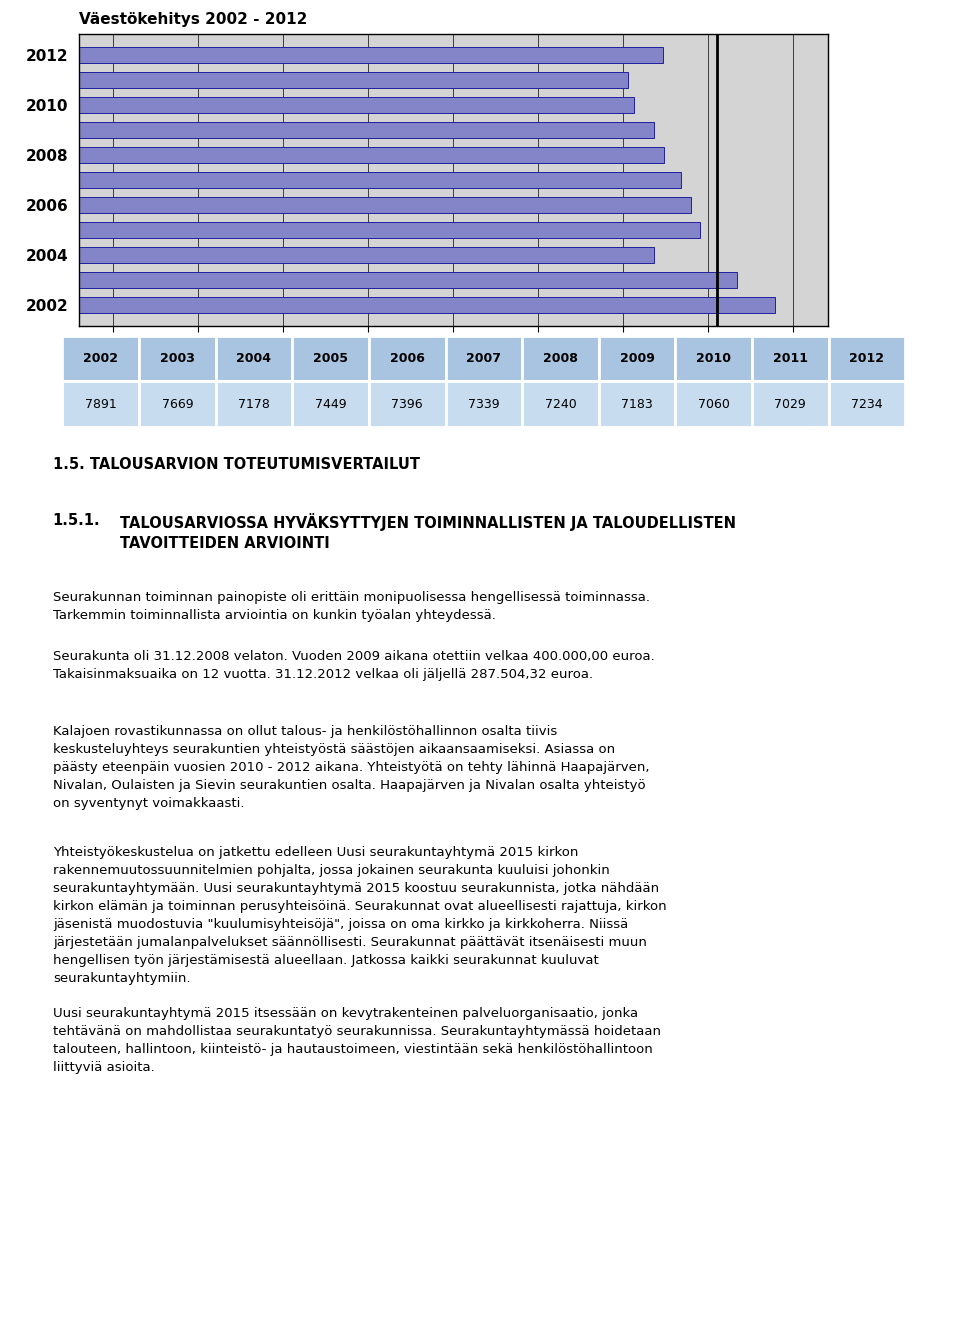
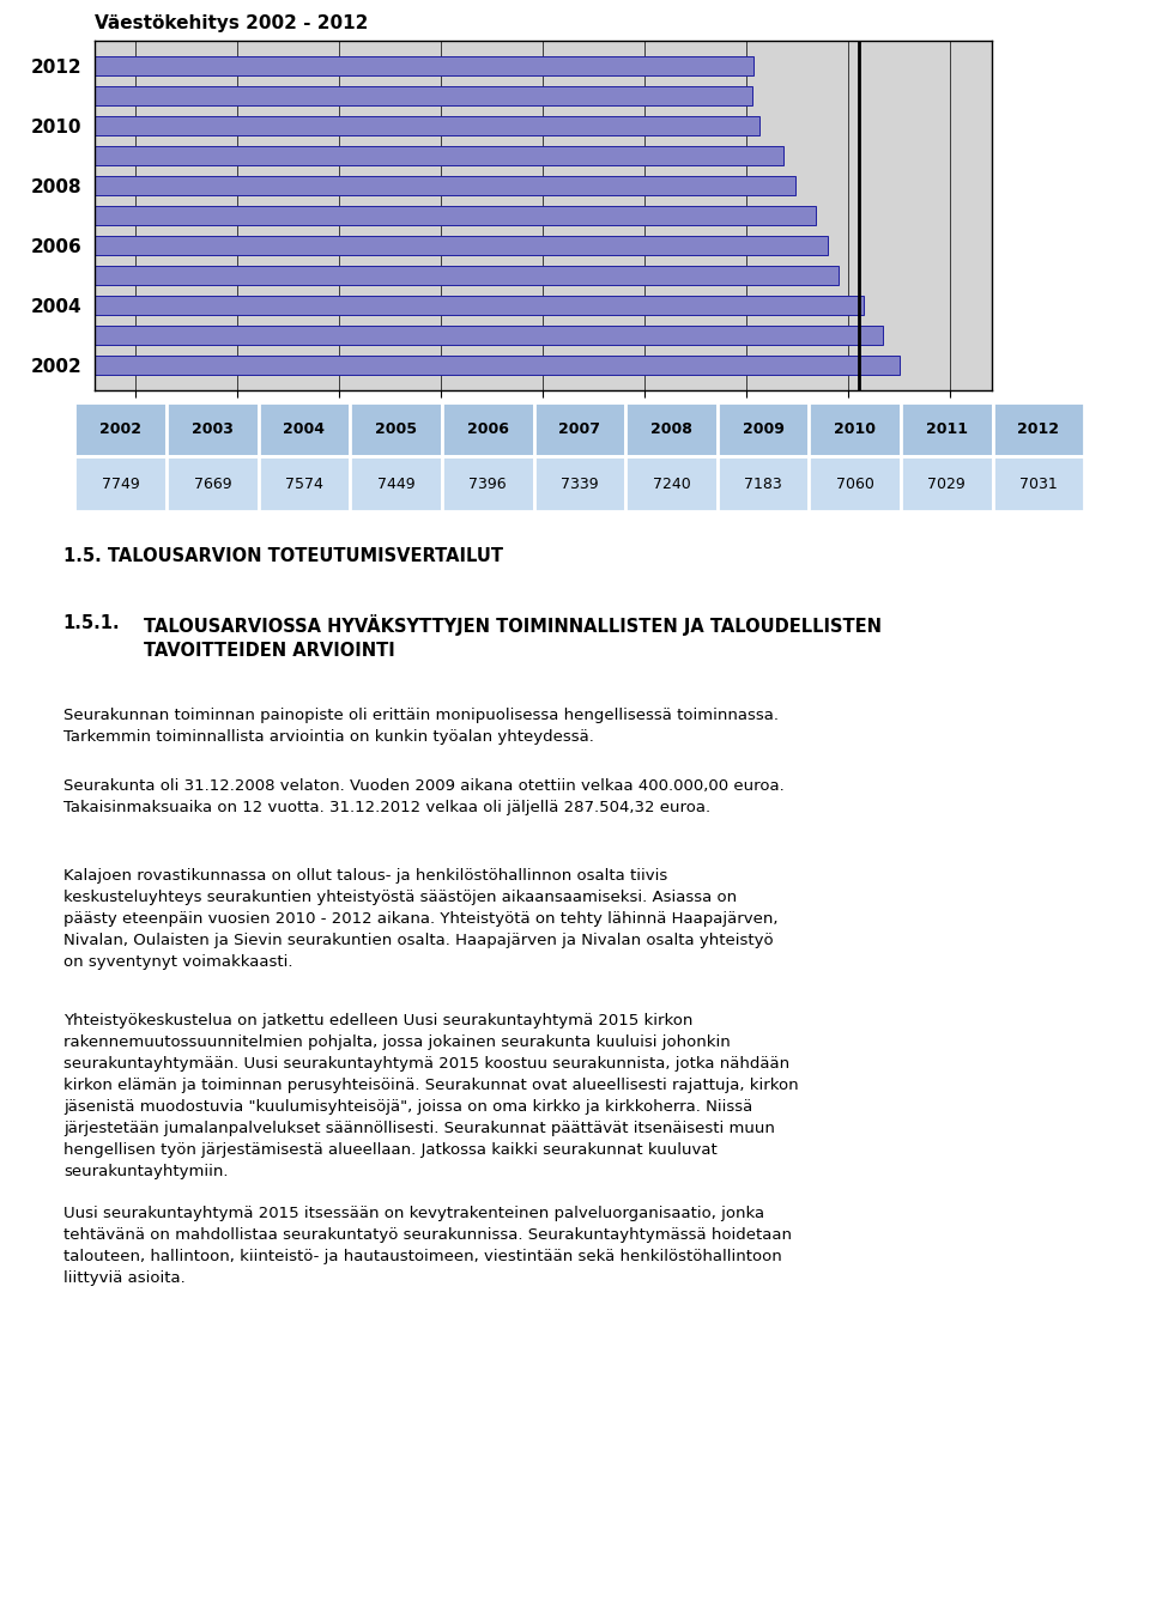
2012: 7234 -> 7031
2004: 7178 -> 7574
2002: 7891 -> 7749
